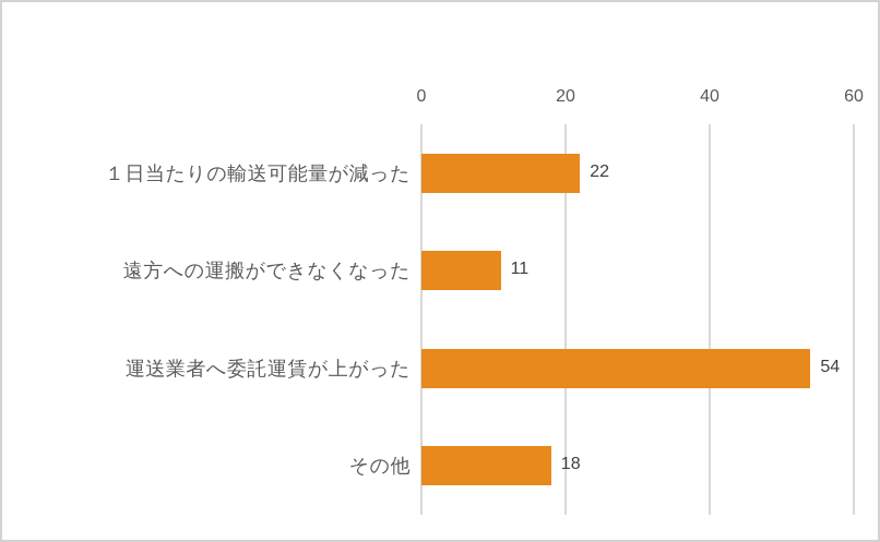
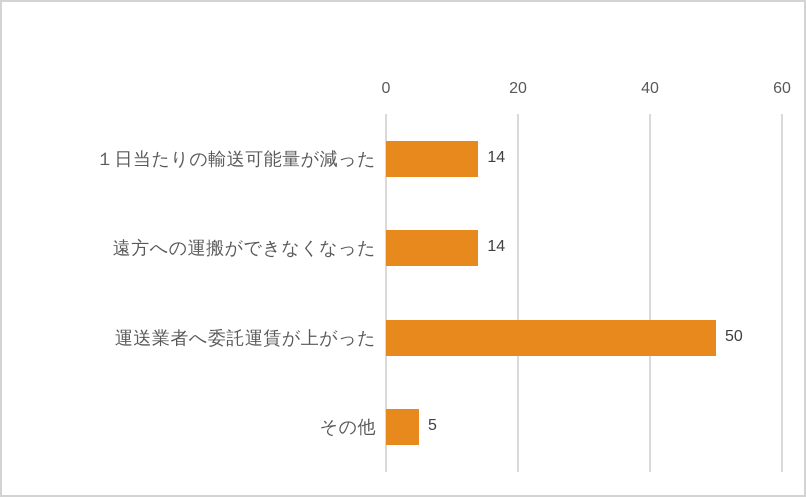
１日当たりの輸送可能量が減った: 22 -> 14
遠方への運搬ができなくなった: 11 -> 14
運送業者へ委託運賃が上がった: 54 -> 50
その他: 18 -> 5
